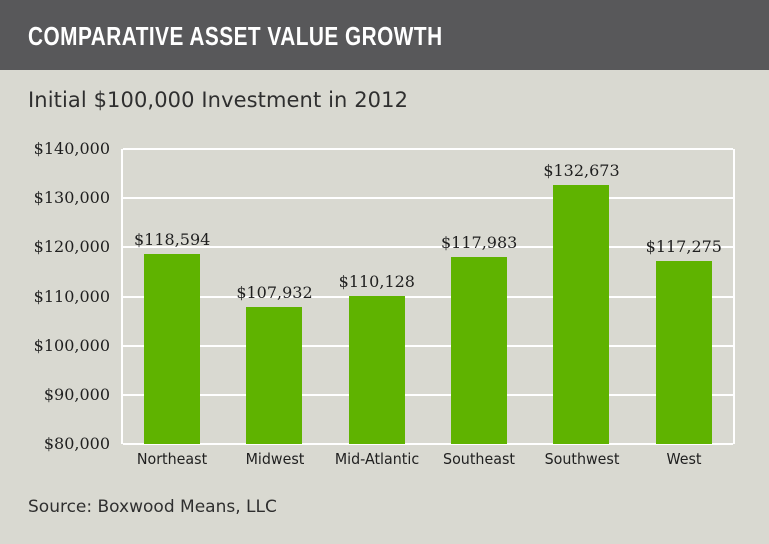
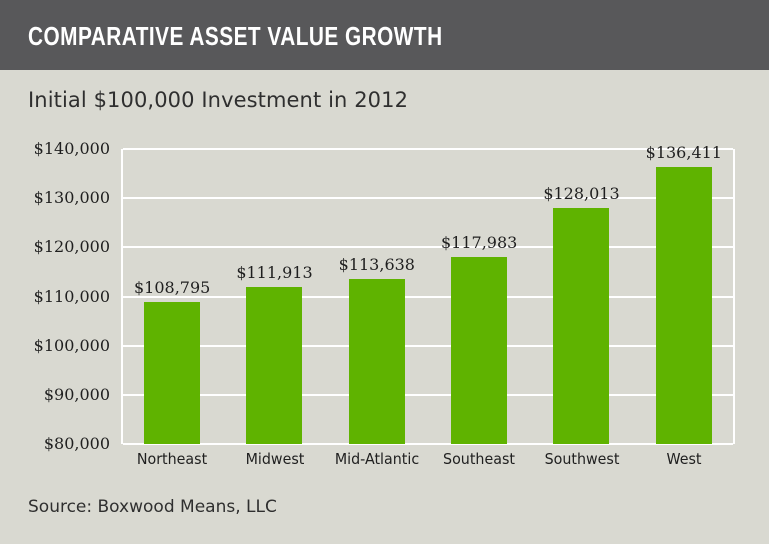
Northeast: $118,594 -> $108,795
Midwest: $107,932 -> $111,913
Mid-Atlantic: $110,128 -> $113,638
Southwest: $132,673 -> $128,013
West: $117,275 -> $136,411
